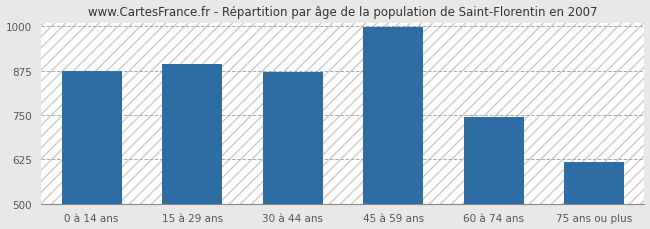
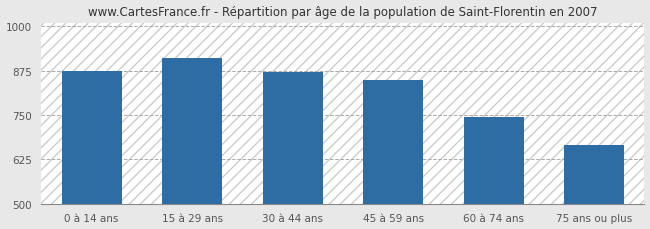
15 à 29 ans: 893 -> 910
45 à 59 ans: 998 -> 850
75 ans ou plus: 618 -> 665
